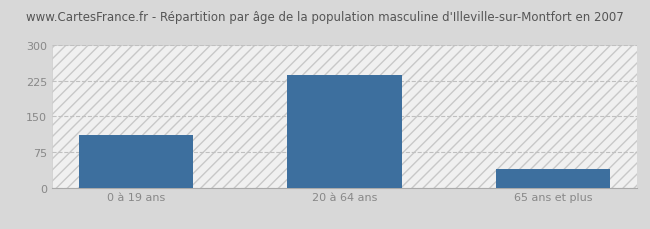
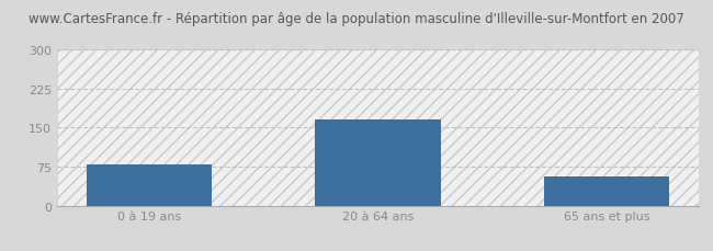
0 à 19 ans: 110 -> 80
20 à 64 ans: 237 -> 165
65 ans et plus: 40 -> 55
